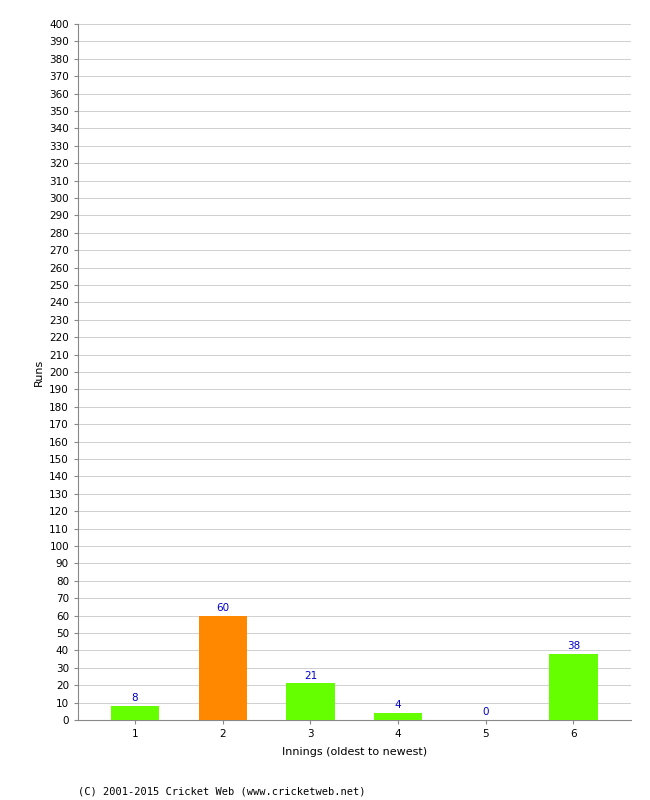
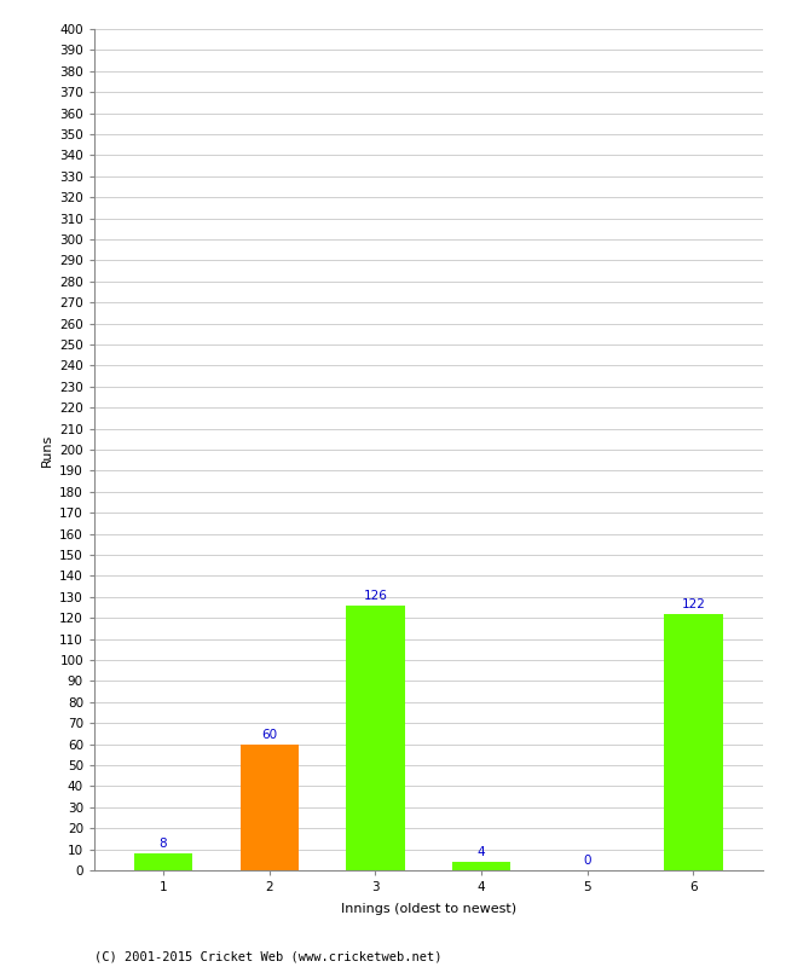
3: 21 -> 126
6: 38 -> 122
